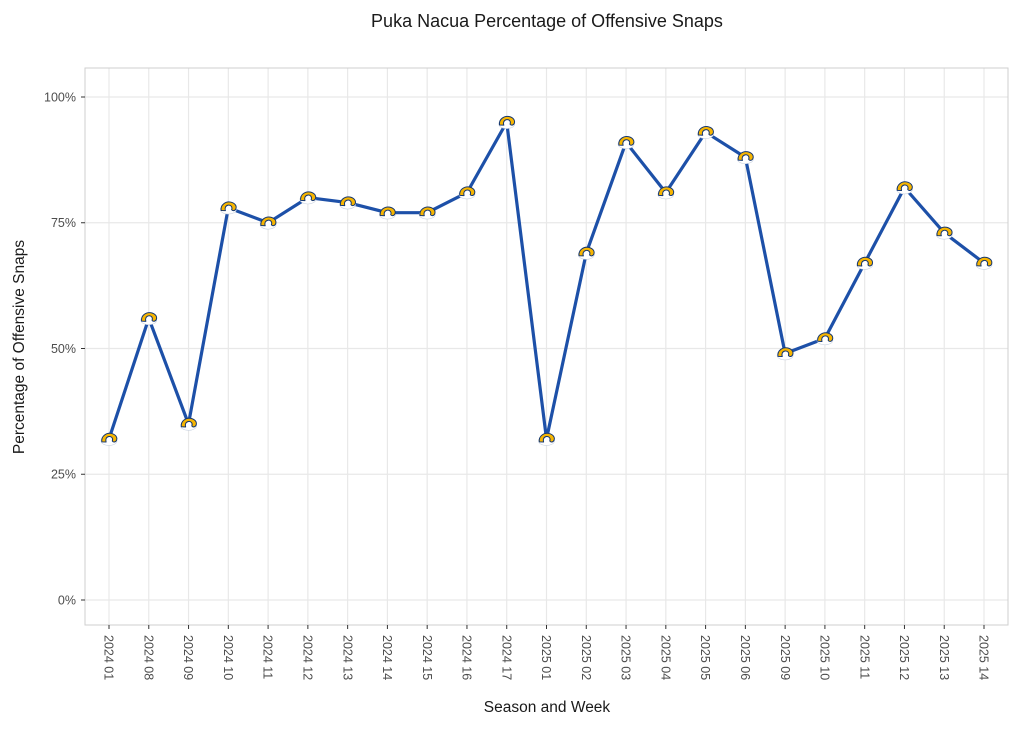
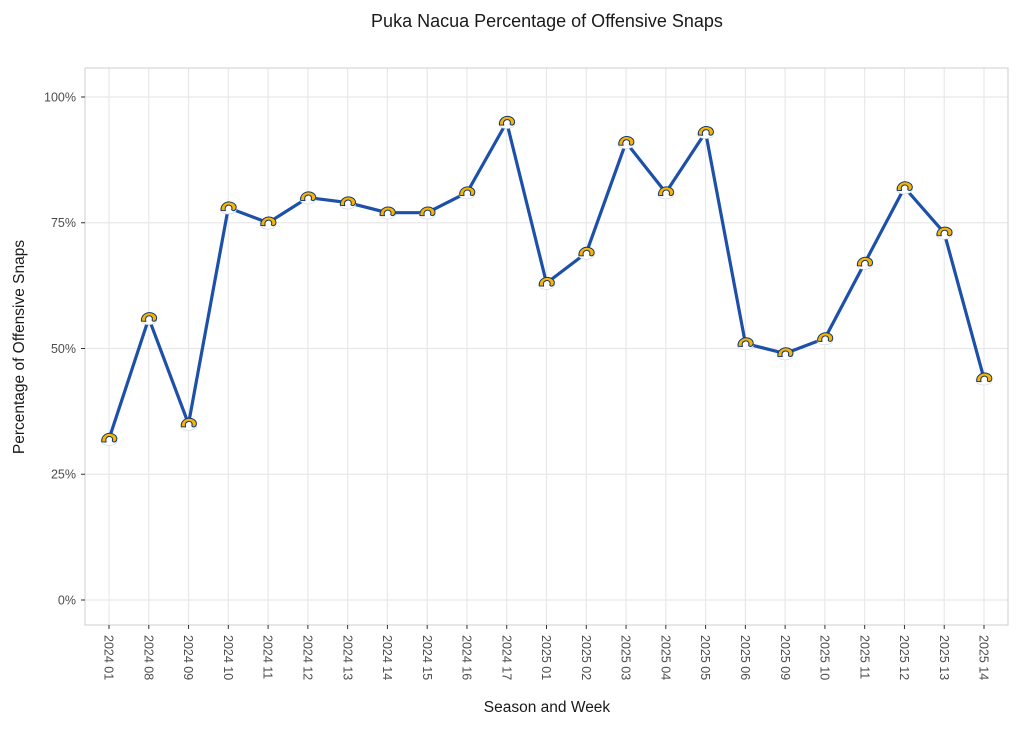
2025 01: 32% -> 63%
2025 06: 88% -> 51%
2025 14: 67% -> 44%
